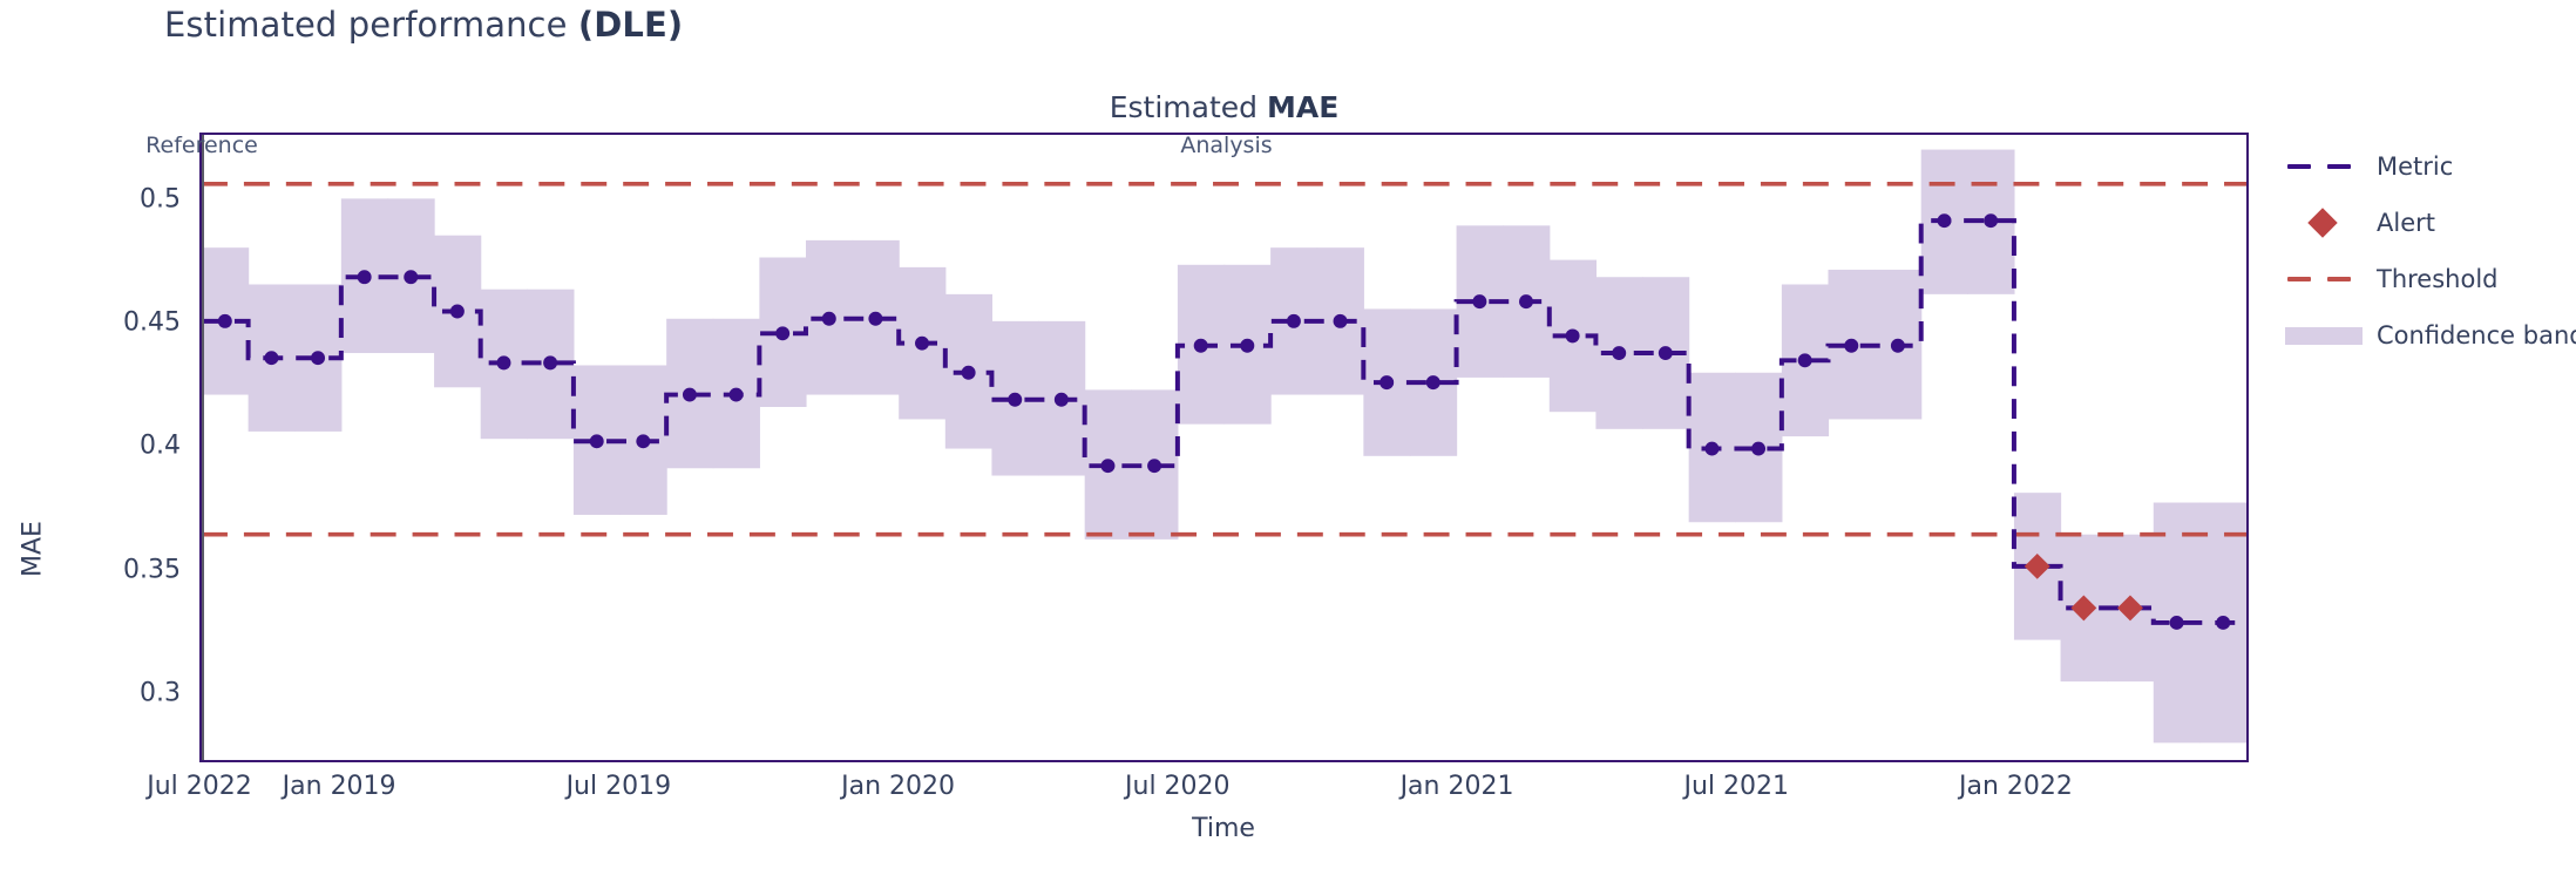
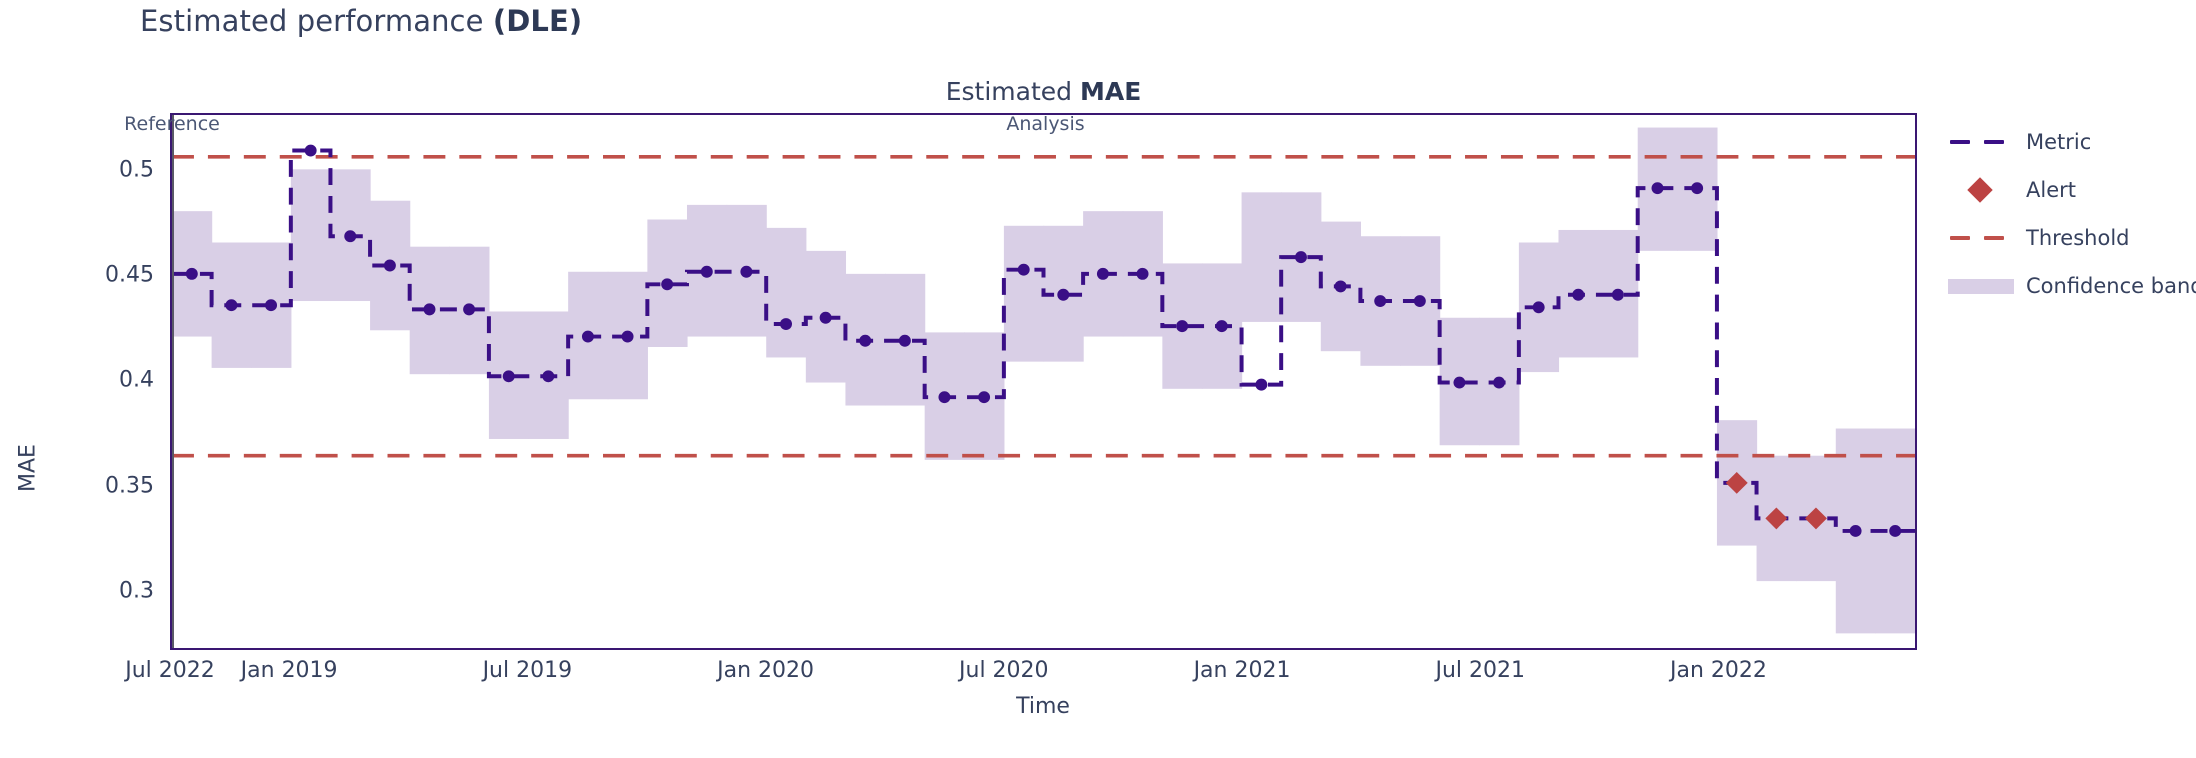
Metric/Jan 2019: 0.469 -> 0.510
Metric/Jan 2020: 0.442 -> 0.427
Metric/Jul 2020: 0.441 -> 0.453
Metric/Jan 2021: 0.459 -> 0.398
